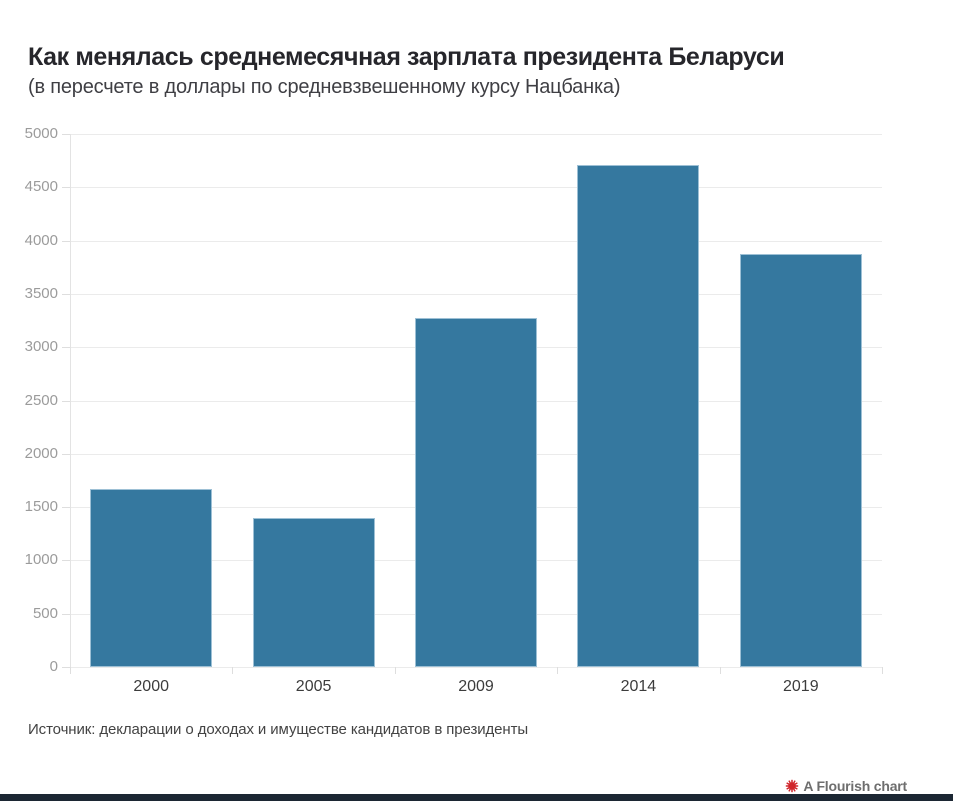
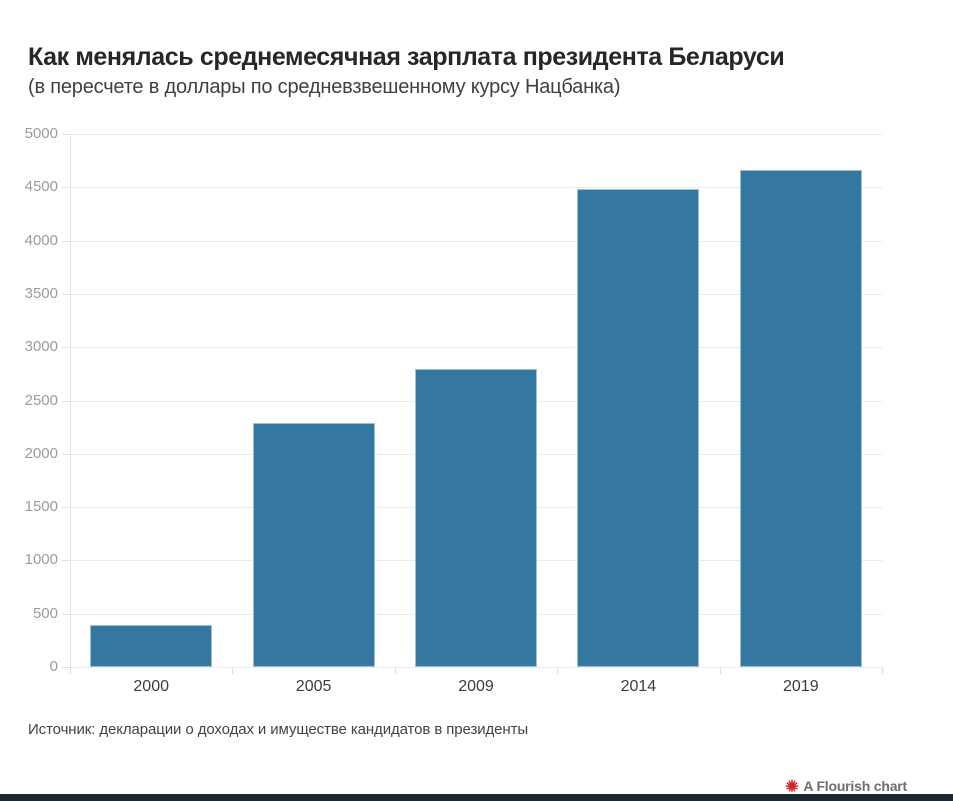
2000: 1670 -> 390
2005: 1400 -> 2290
2009: 3270 -> 2800
2014: 4710 -> 4480
2019: 3870 -> 4660
